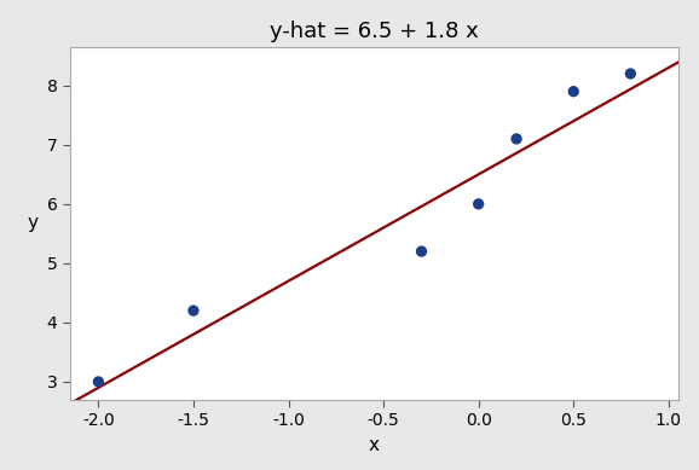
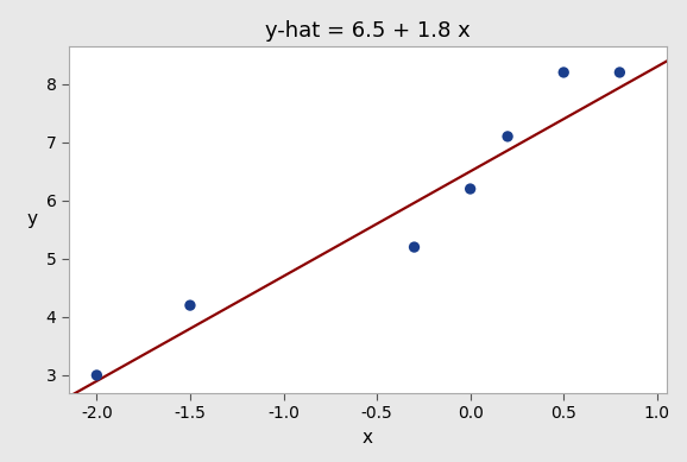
0.0: 6.0 -> 6.2
0.5: 7.9 -> 8.2
